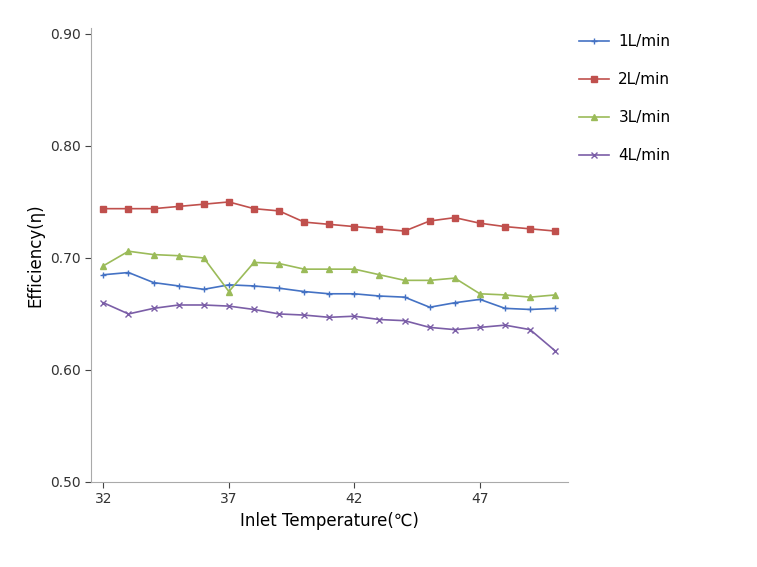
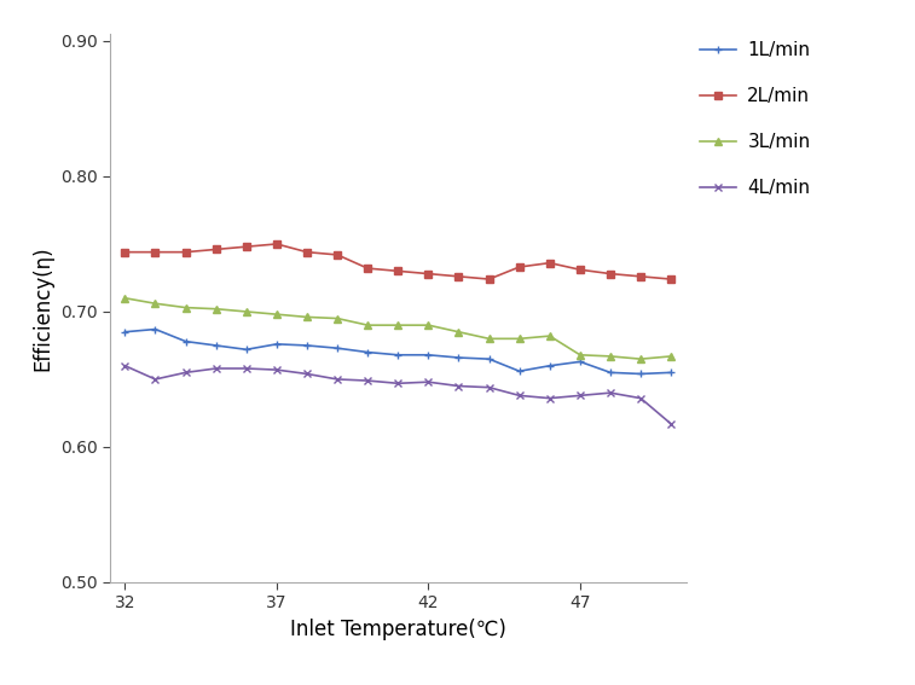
3L/min/32: 0.693 -> 0.710
3L/min/37: 0.670 -> 0.698
